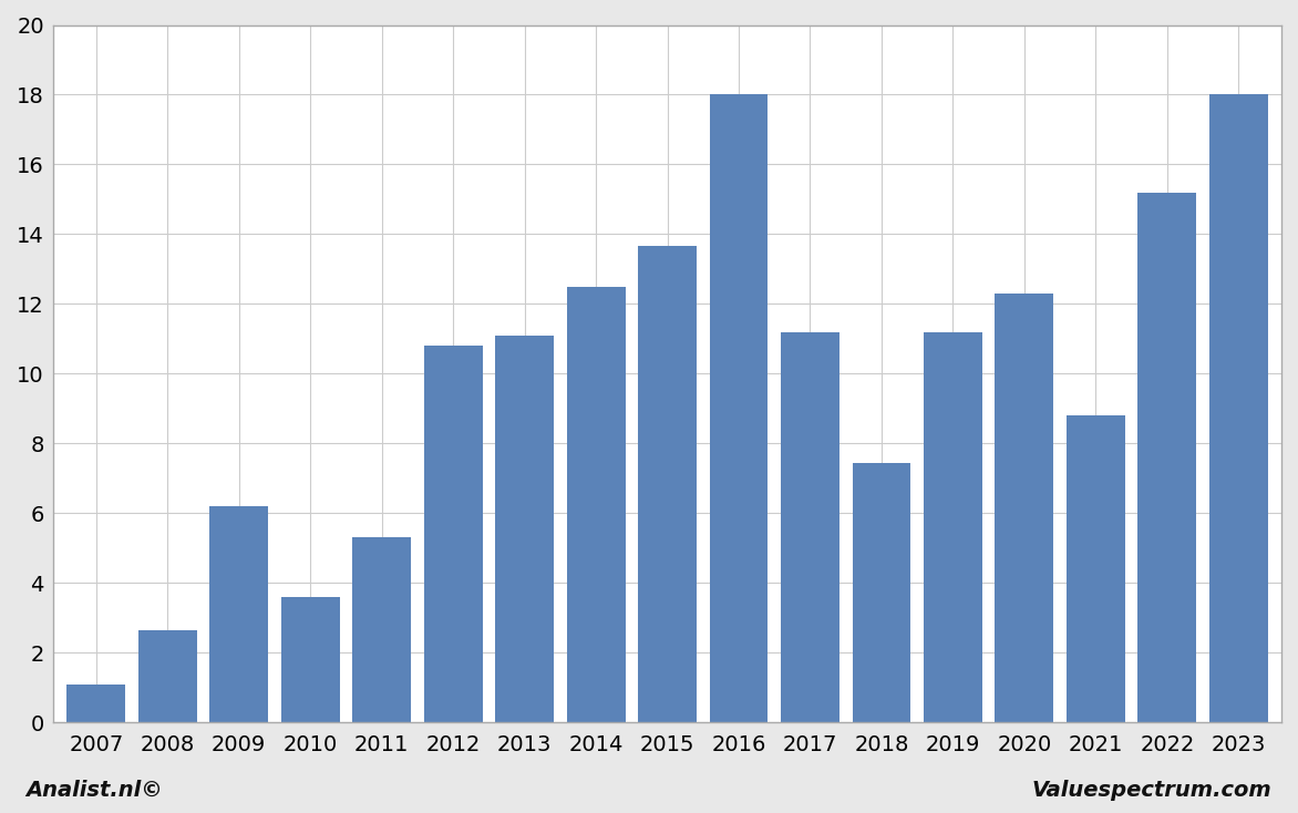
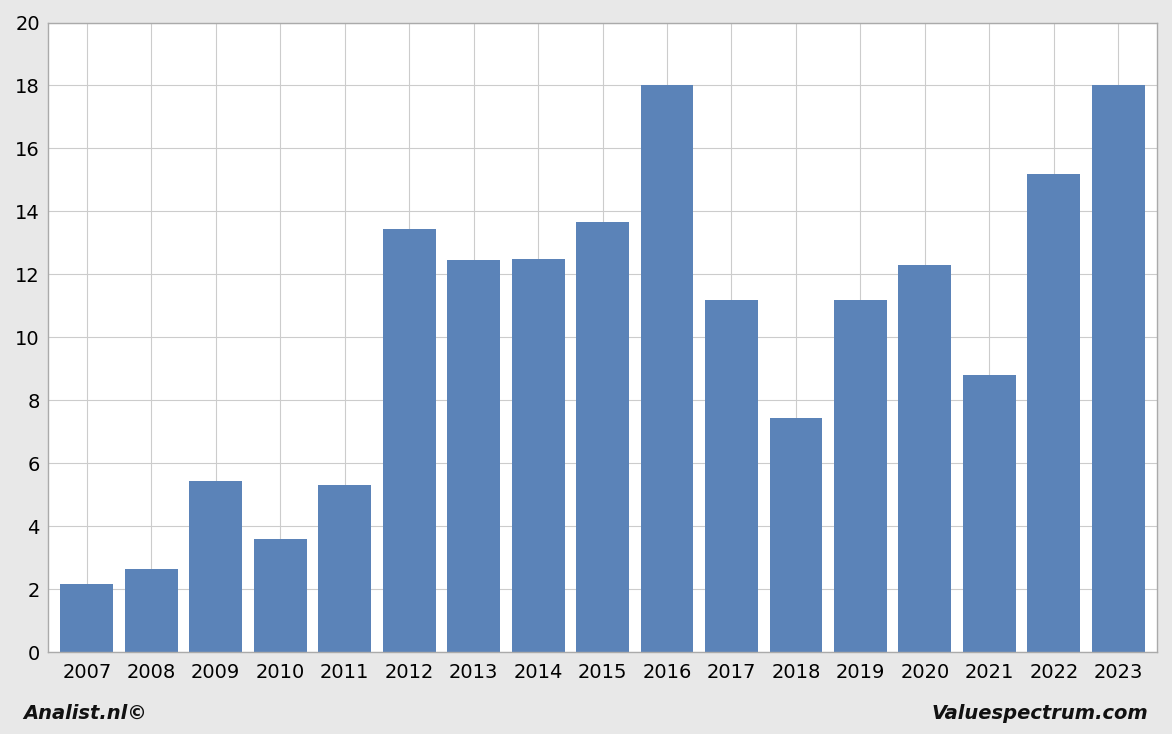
2007: 1.10 -> 2.15
2009: 6.20 -> 5.45
2012: 10.80 -> 13.45
2013: 11.10 -> 12.45
